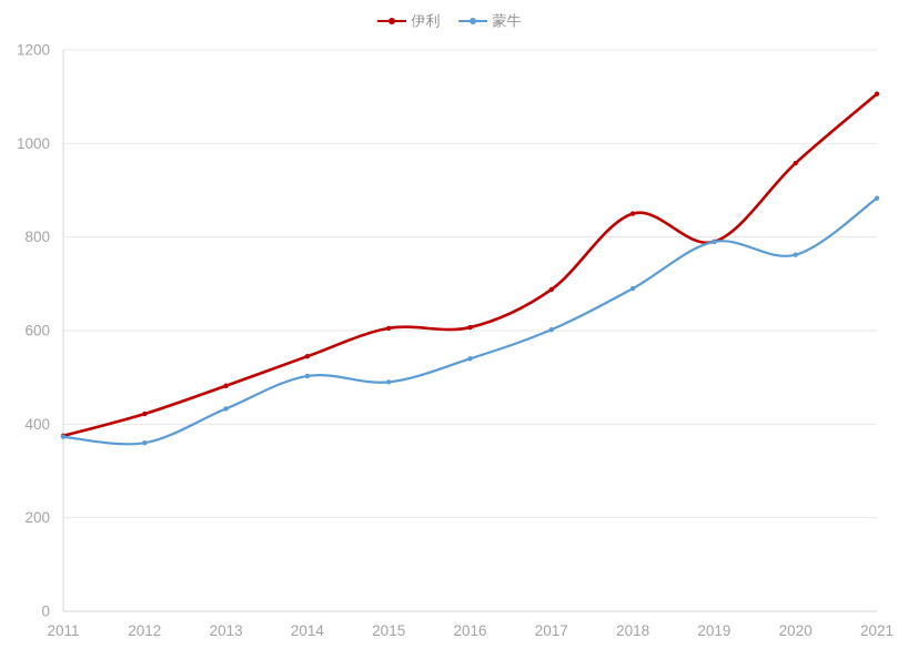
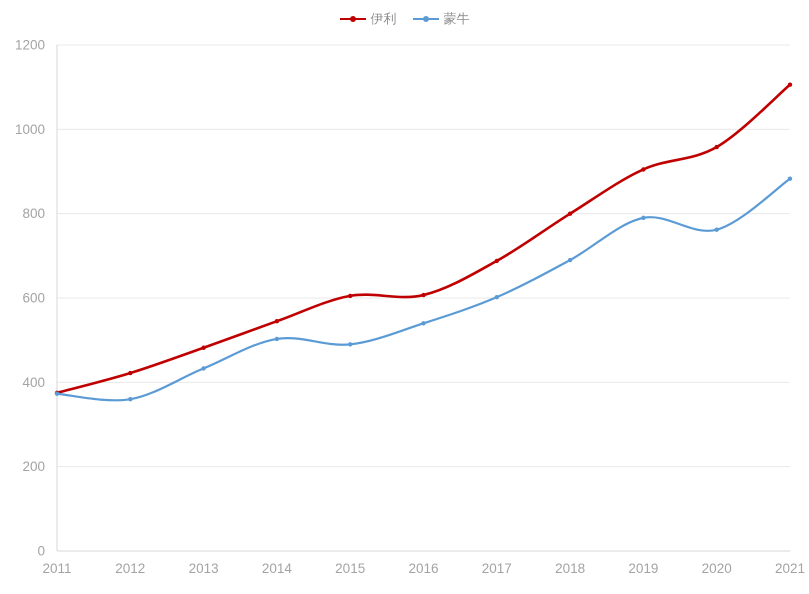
伊利/2018: 850 -> 800
伊利/2019: 790 -> 900
